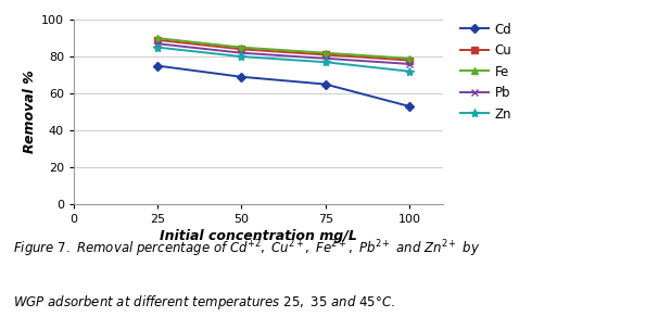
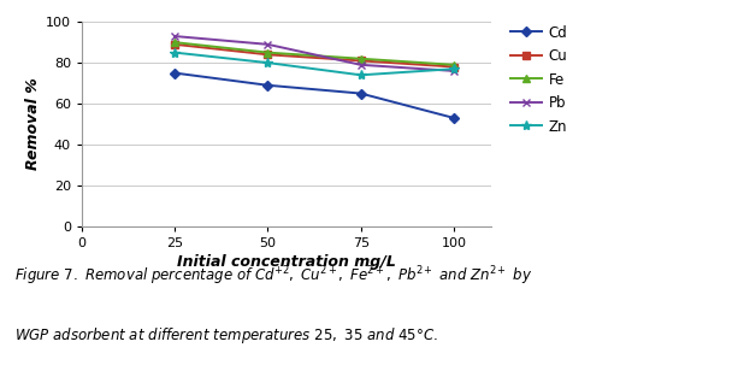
Pb/25: 87 -> 93
Pb/50: 82 -> 89
Zn/75: 77 -> 74
Zn/100: 72 -> 77
